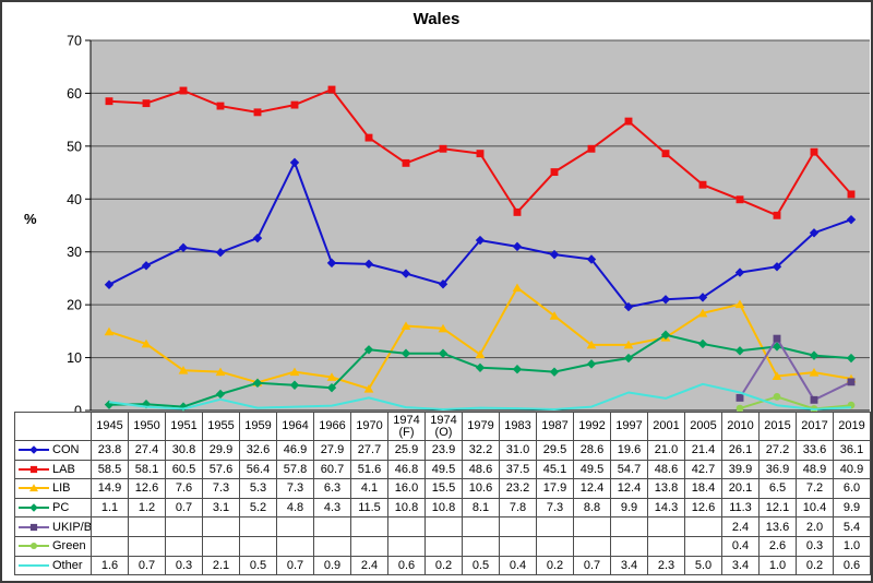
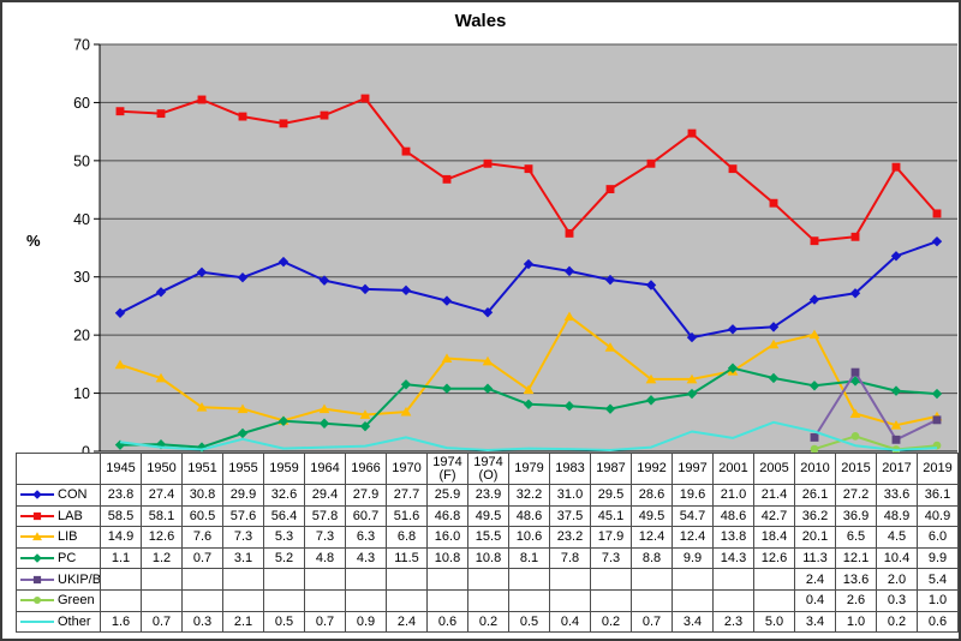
CON/1964: 46.9 -> 29.4
LIB/1970: 4.1 -> 6.8
LAB/2010: 39.9 -> 36.2
LIB/2017: 7.2 -> 4.5
